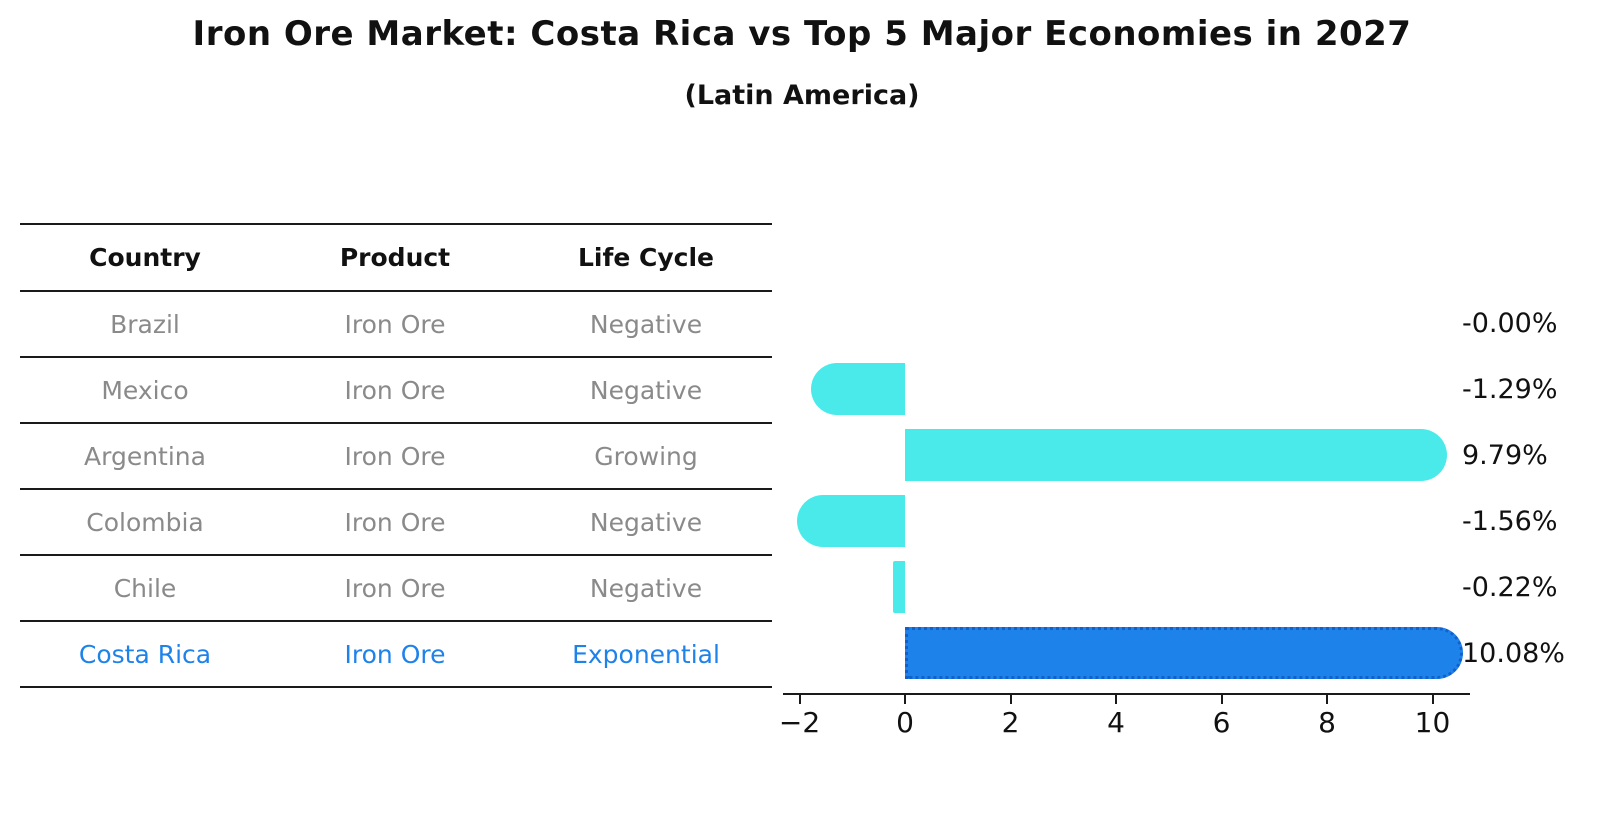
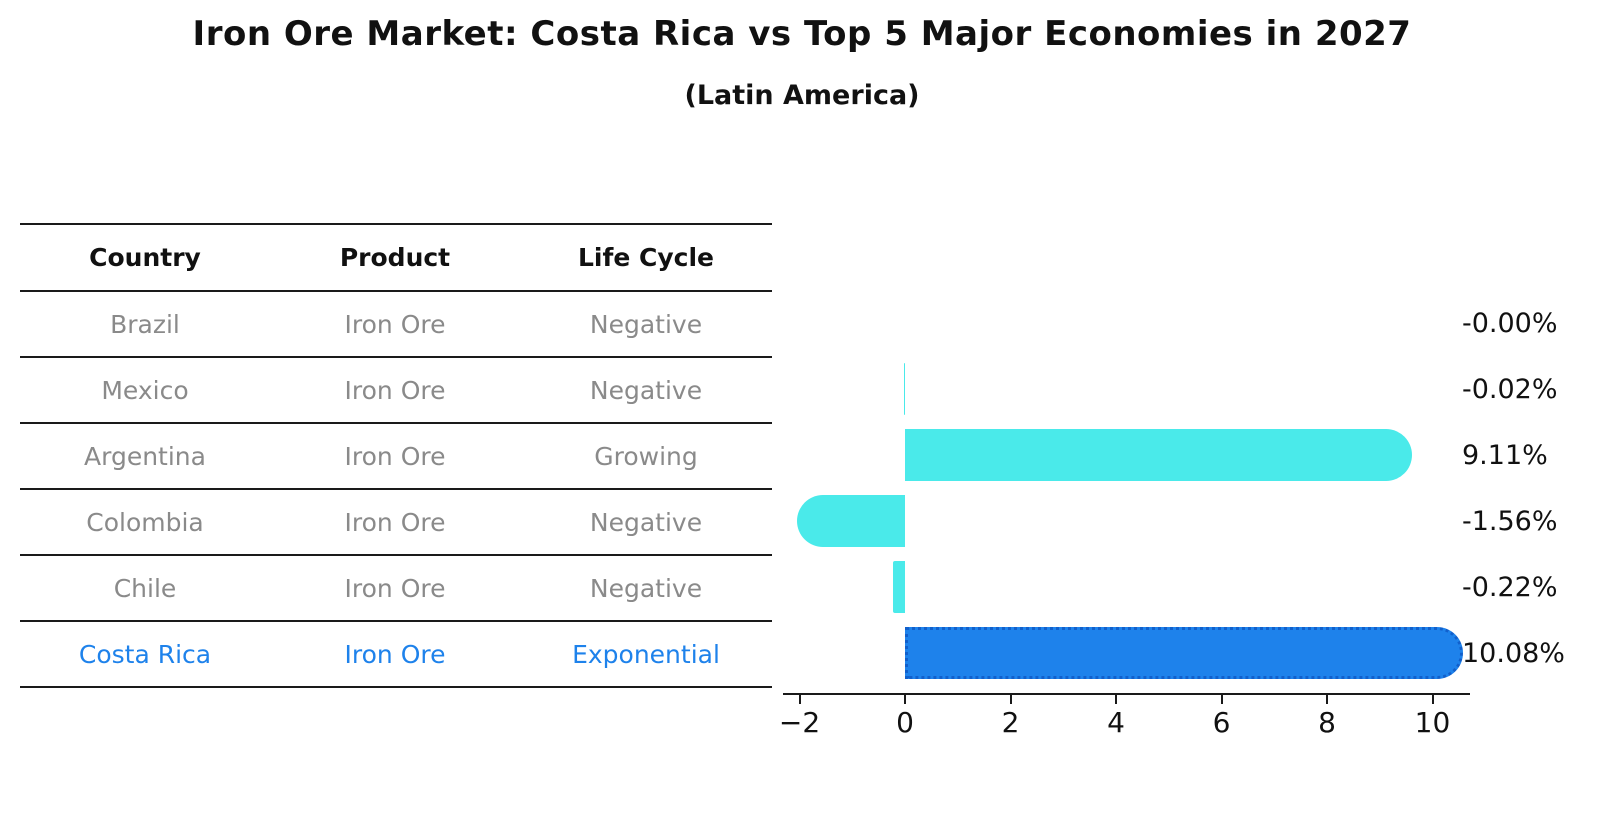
Mexico: -1.29% -> -0.02%
Argentina: 9.79% -> 9.11%
